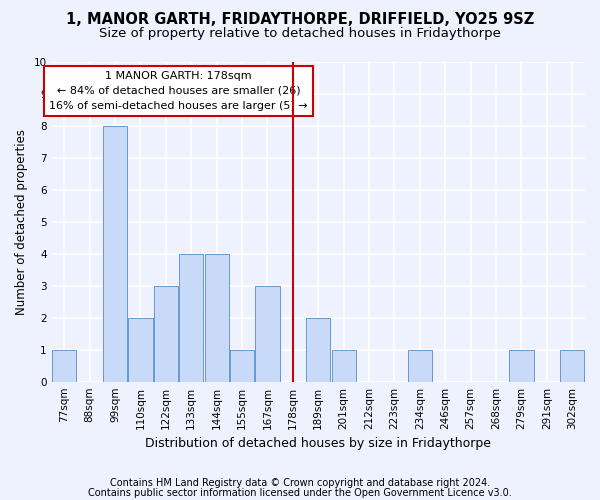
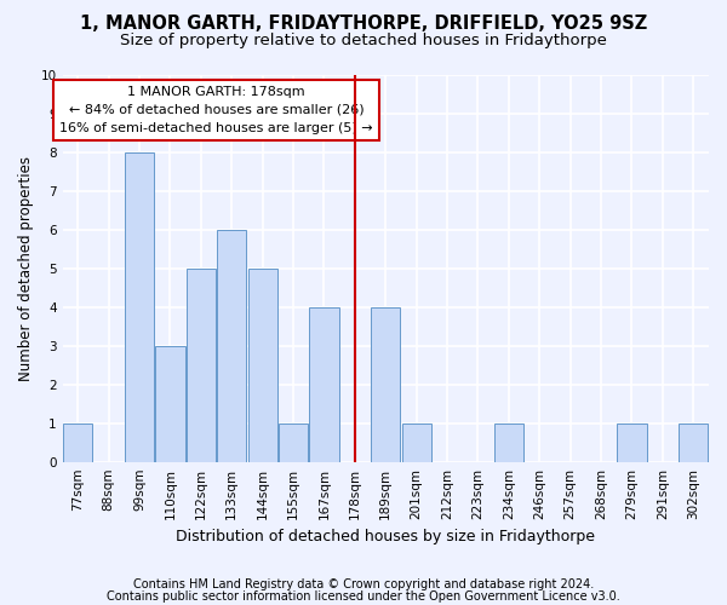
110sqm: 2 -> 3
122sqm: 3 -> 5
133sqm: 4 -> 6
144sqm: 4 -> 5
167sqm: 3 -> 4
189sqm: 2 -> 4
